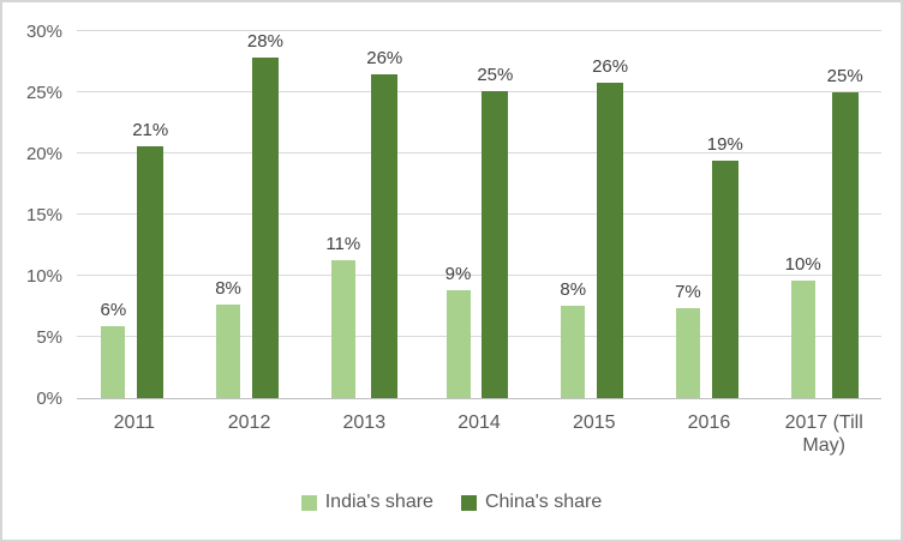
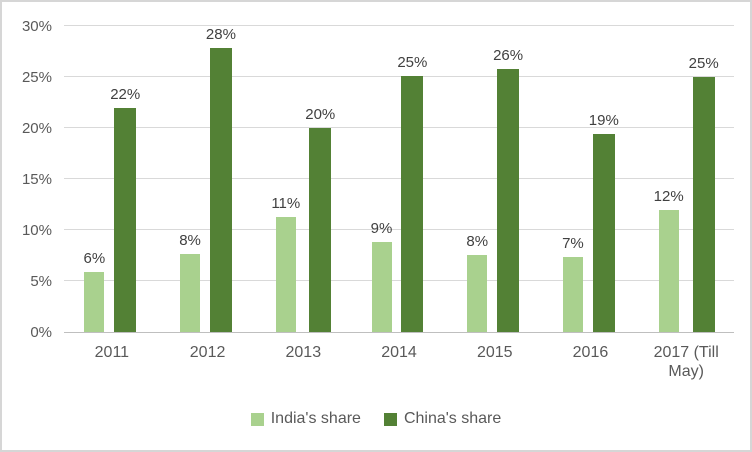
China's share/2011: 21% -> 22%
China's share/2013: 26% -> 20%
India's share/2017 (Till May): 10% -> 12%
